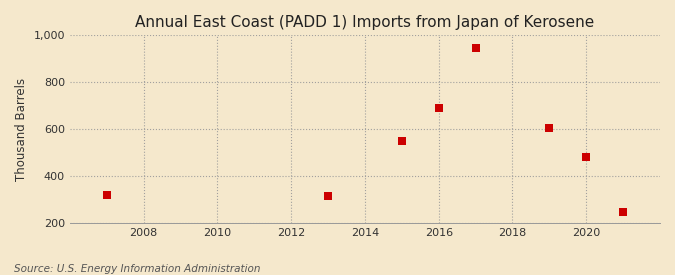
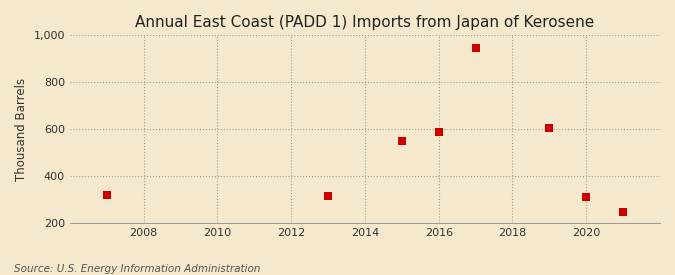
2016: 690 -> 590
2020: 480 -> 310
